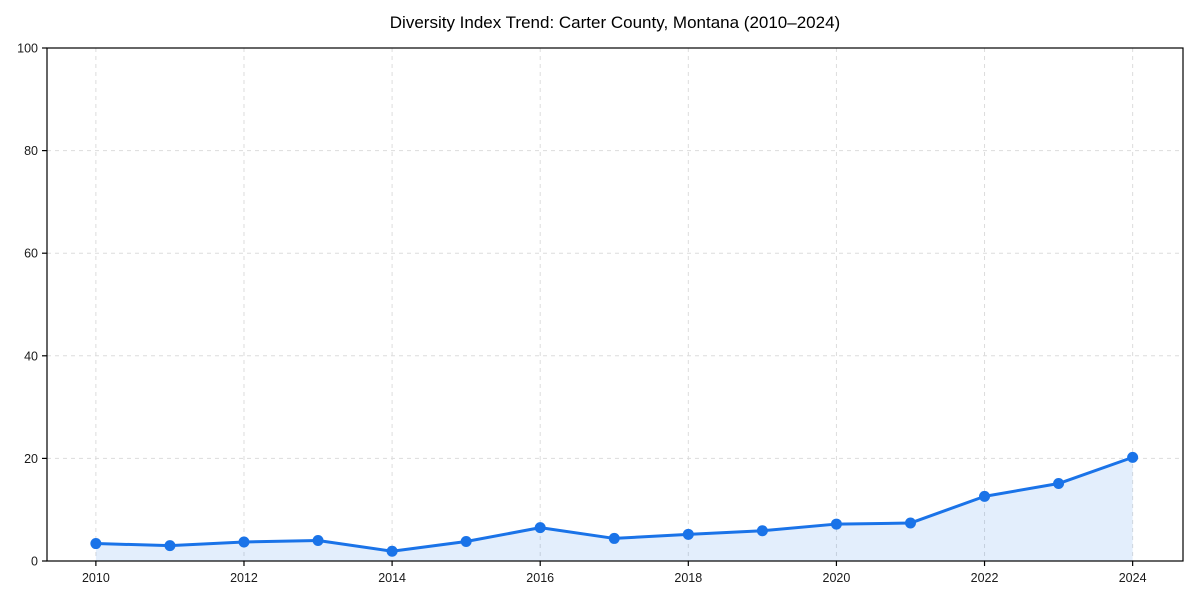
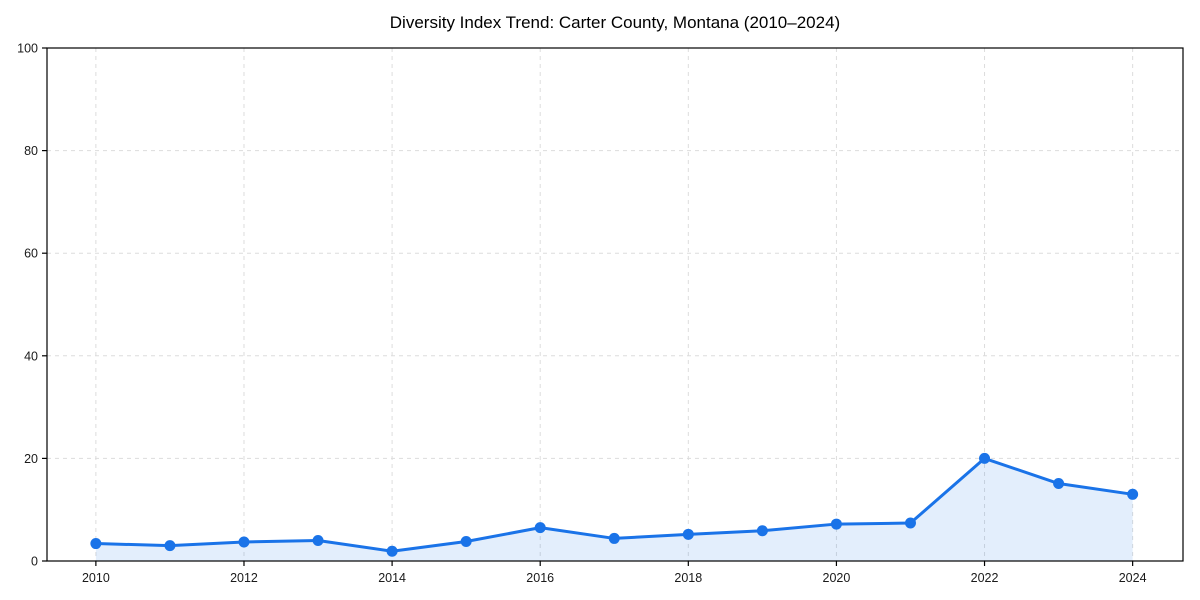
2022: 13 -> 20
2024: 20 -> 13
